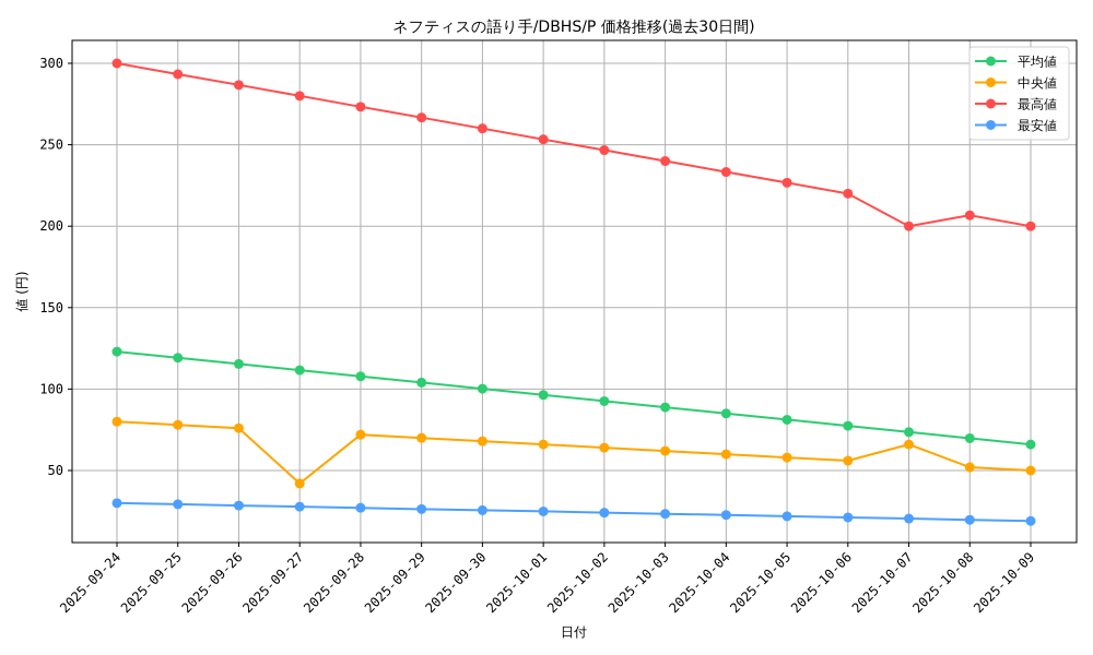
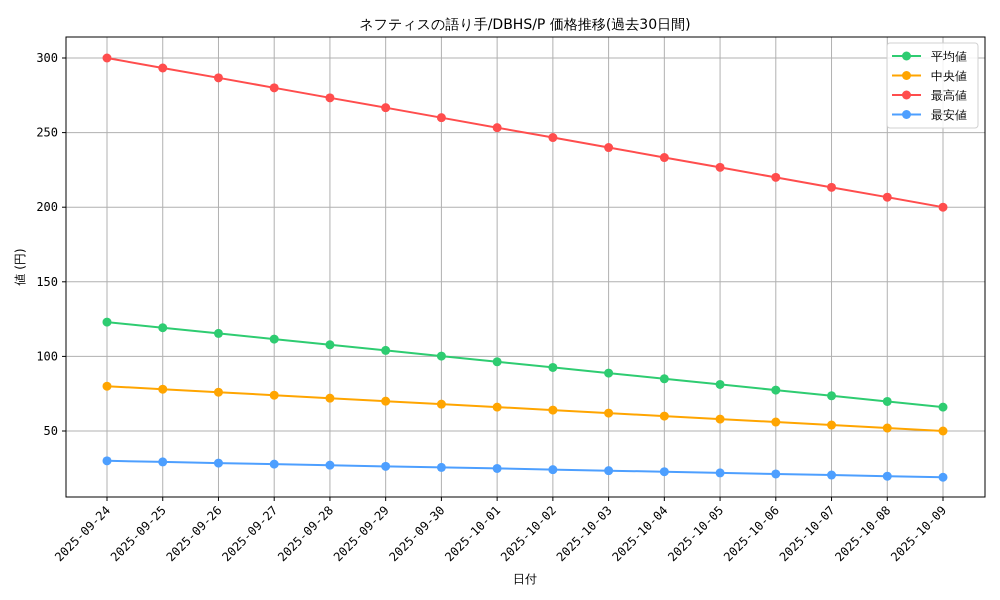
中央値/2025-09-27: 42 -> 74
中央値/2025-10-07: 66 -> 54
最高値/2025-10-07: 200 -> 213
